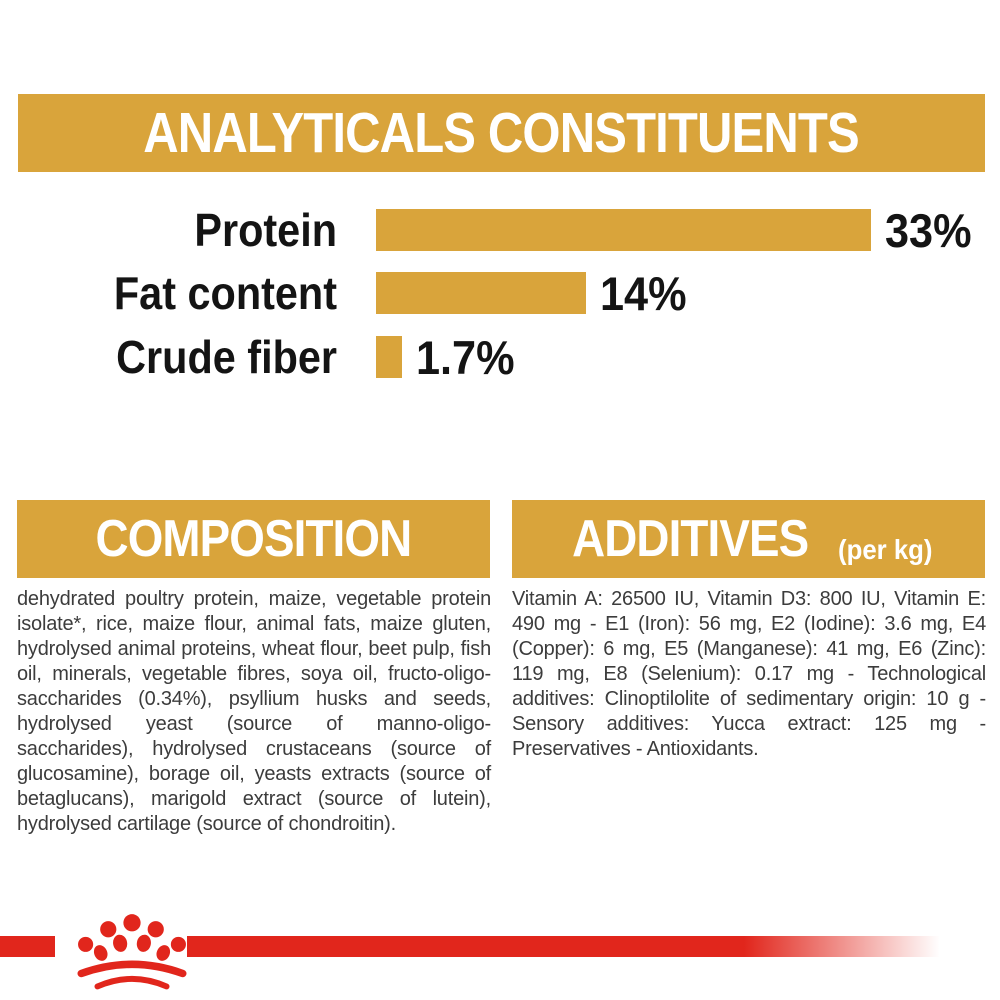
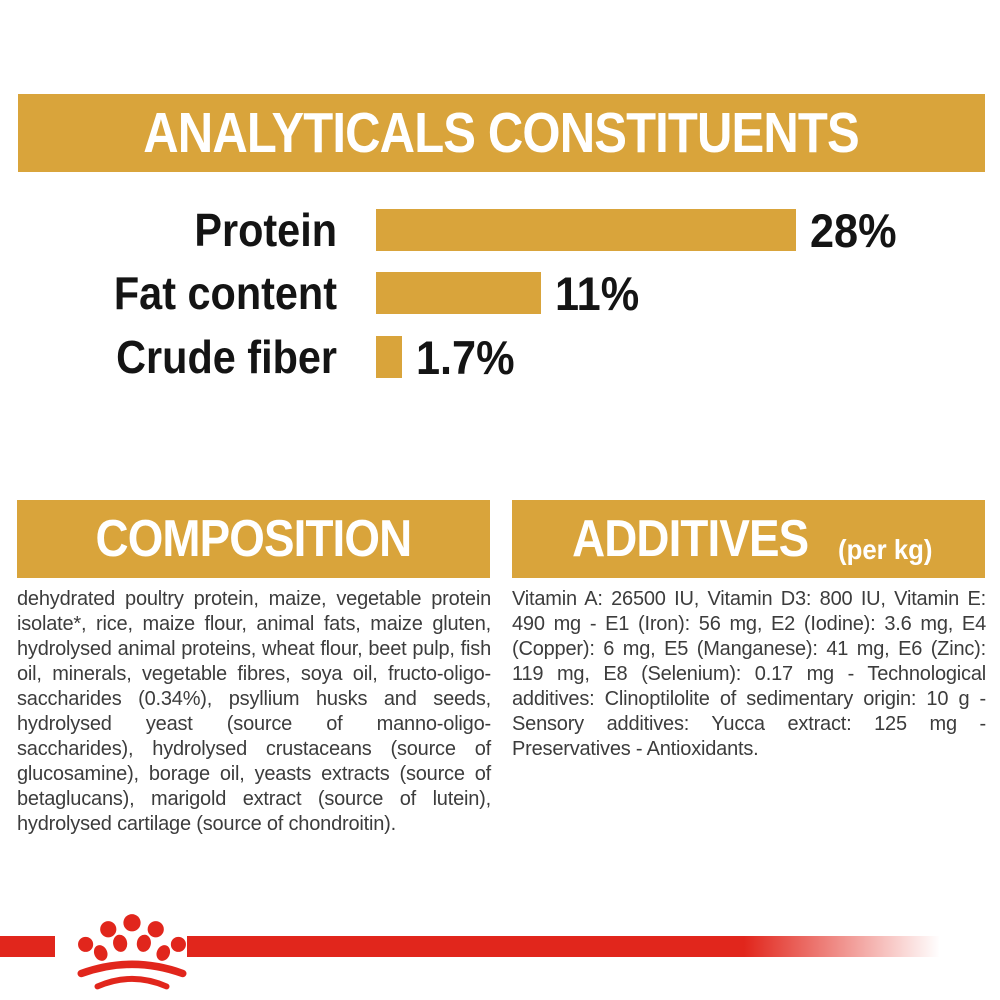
Protein: 33% -> 28%
Fat content: 14% -> 11%
